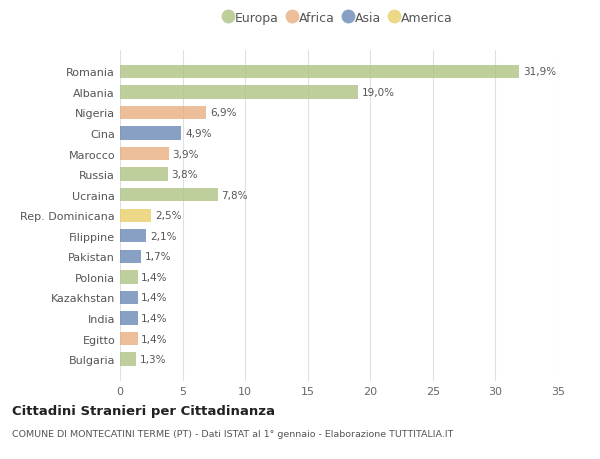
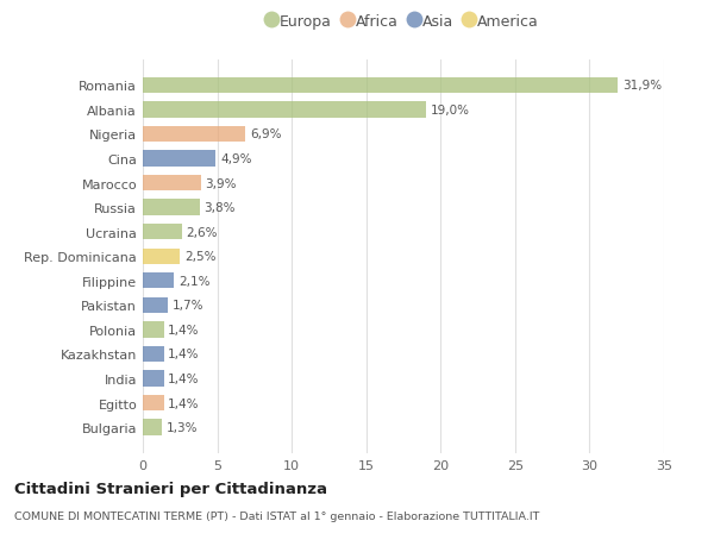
Ucraina: 7,8% -> 2,6%
